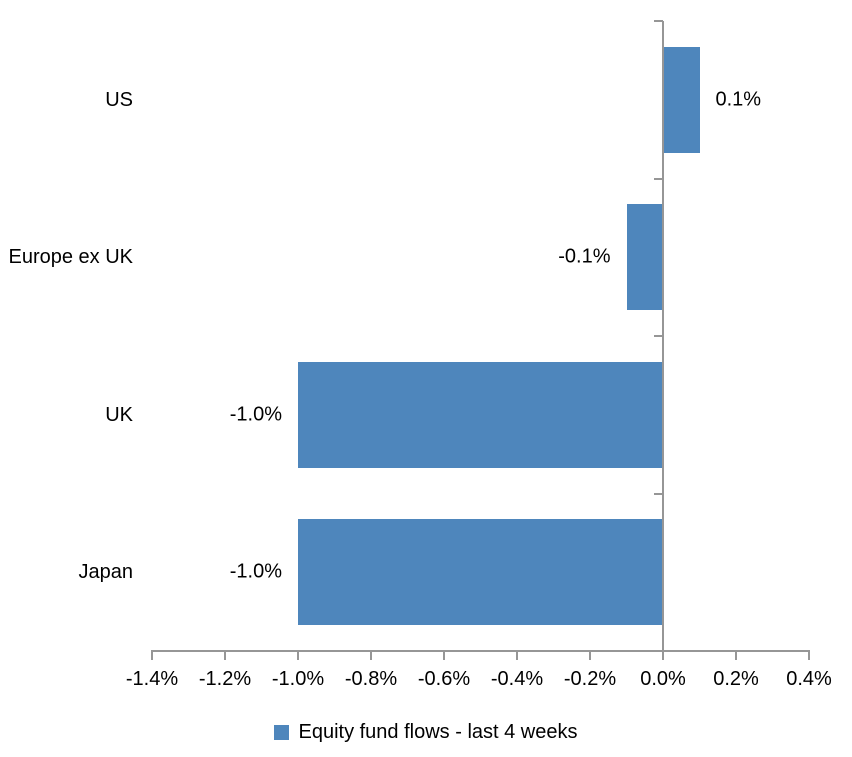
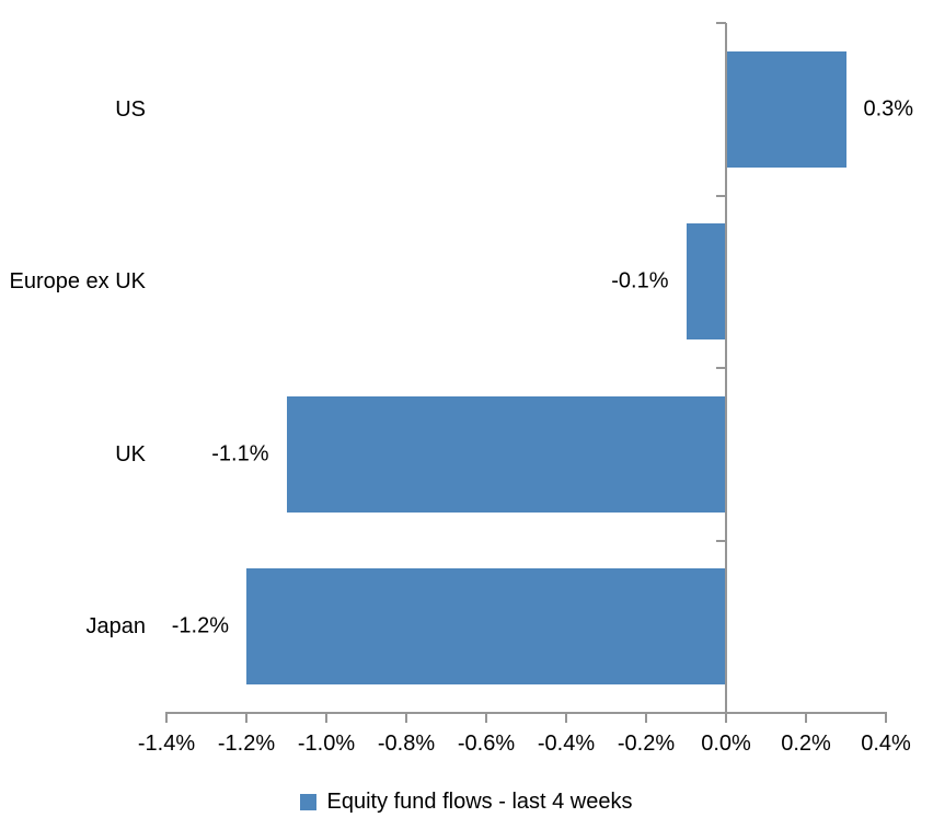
US: 0.1% -> 0.3%
UK: -1.0% -> -1.1%
Japan: -1.0% -> -1.2%
